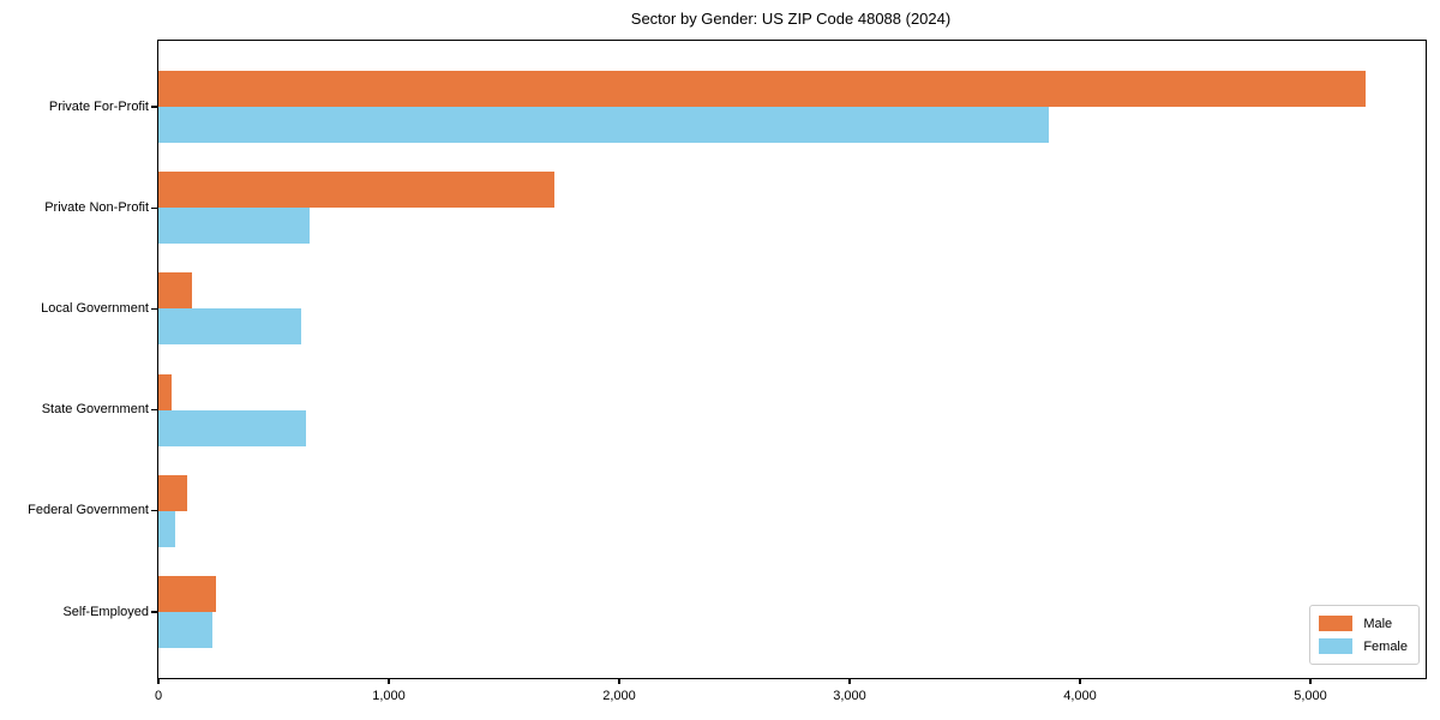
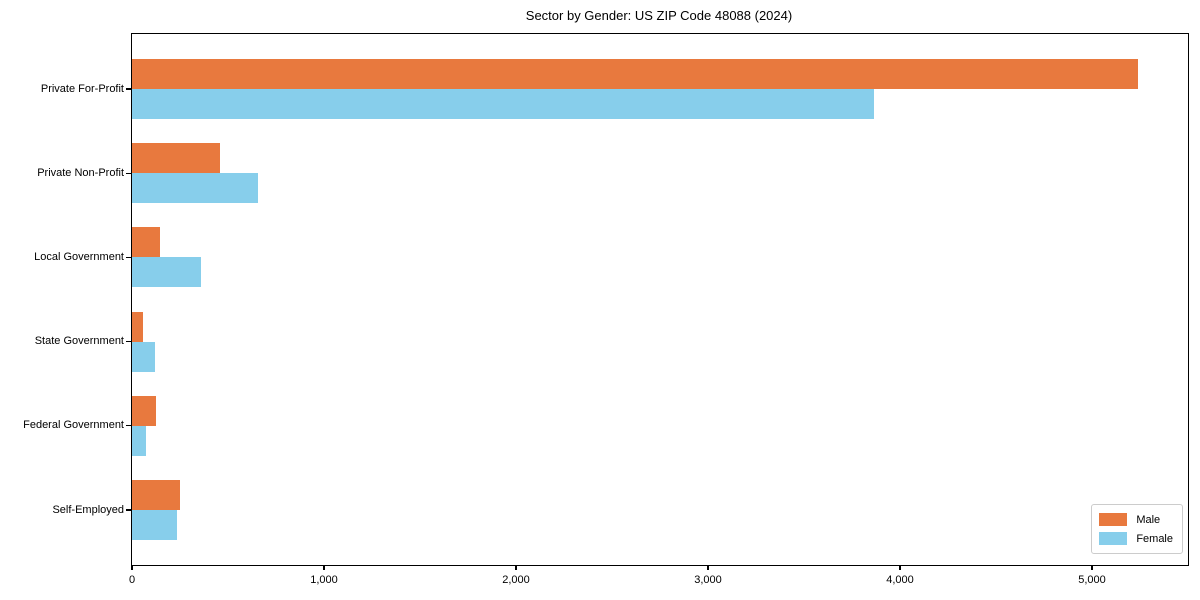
Male/Private Non-Profit: 1720 -> 460
Female/Local Government: 620 -> 360
Female/State Government: 640 -> 120
